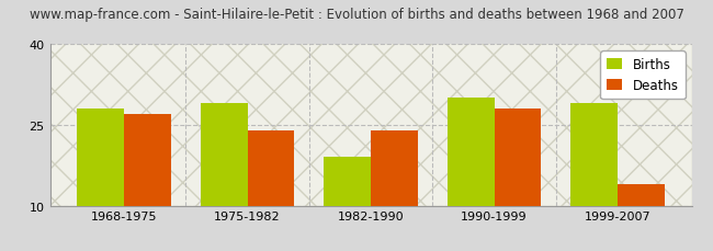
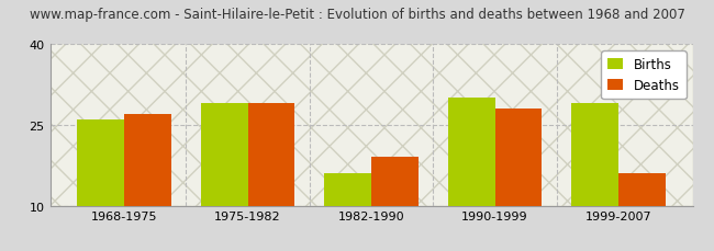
Births/1968-1975: 28 -> 26
Deaths/1975-1982: 24 -> 29
Births/1982-1990: 19 -> 16
Deaths/1982-1990: 24 -> 19
Deaths/1999-2007: 14 -> 16
